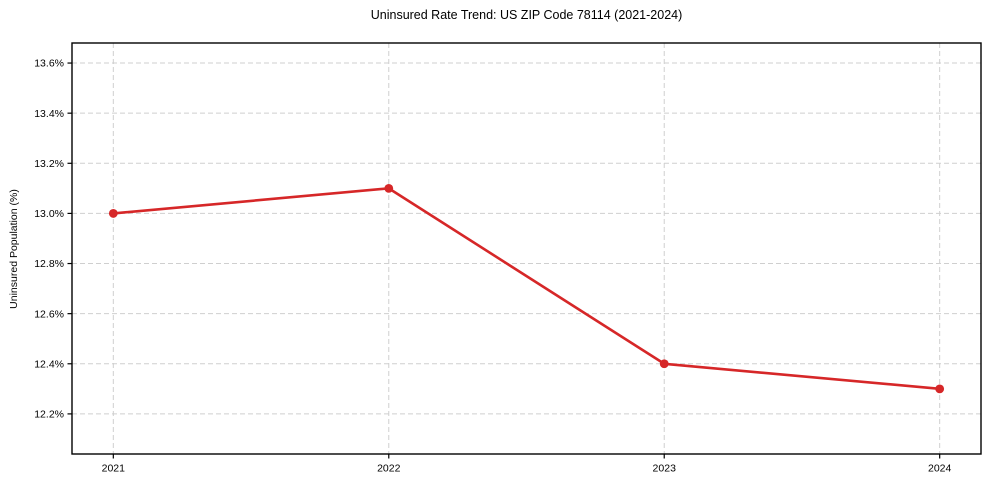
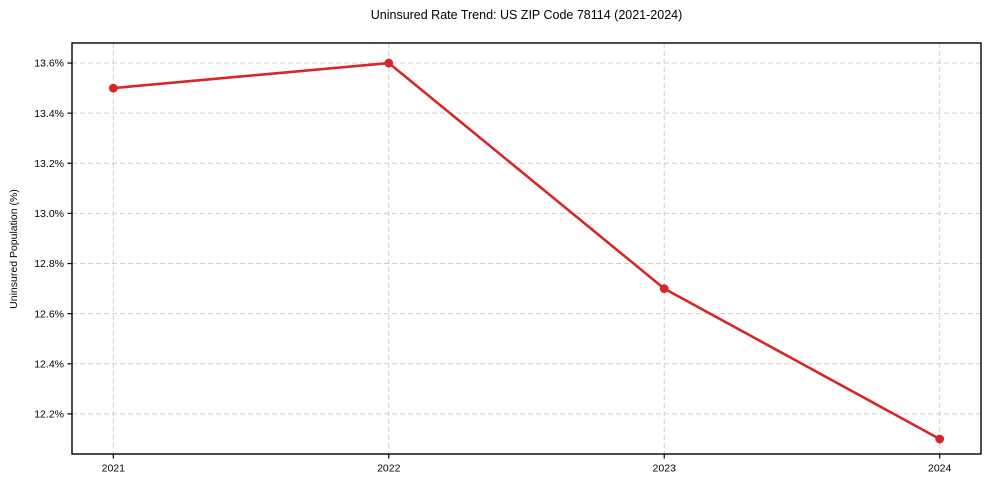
2021: 13.0% -> 13.5%
2022: 13.1% -> 13.6%
2023: 12.4% -> 12.7%
2024: 12.3% -> 12.1%
